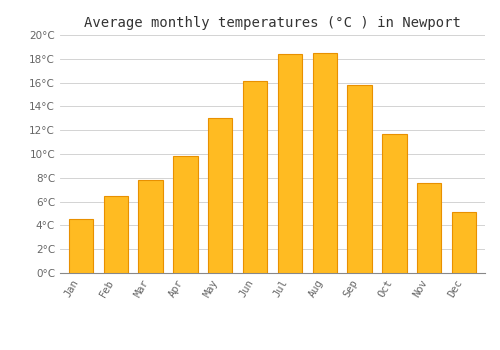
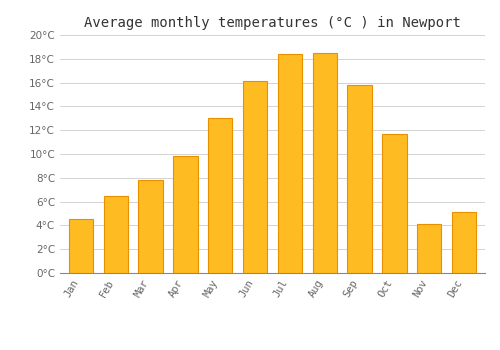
Nov: 7.6°C -> 4.1°C
